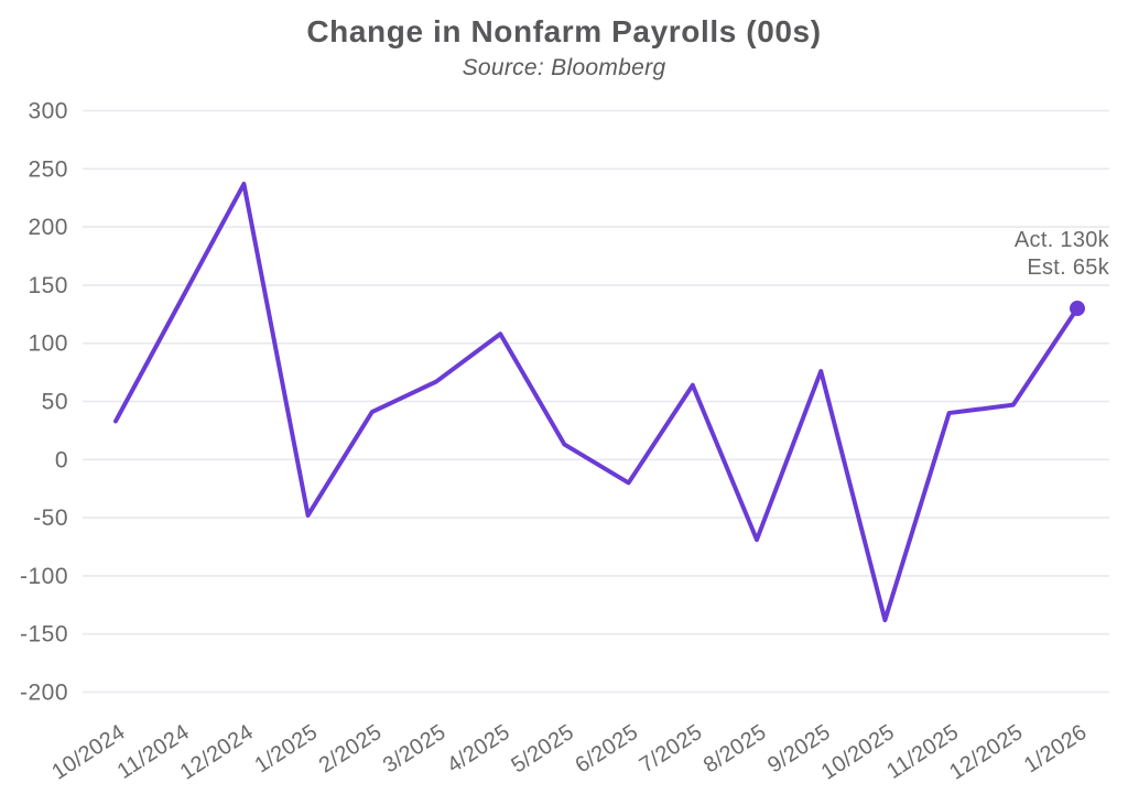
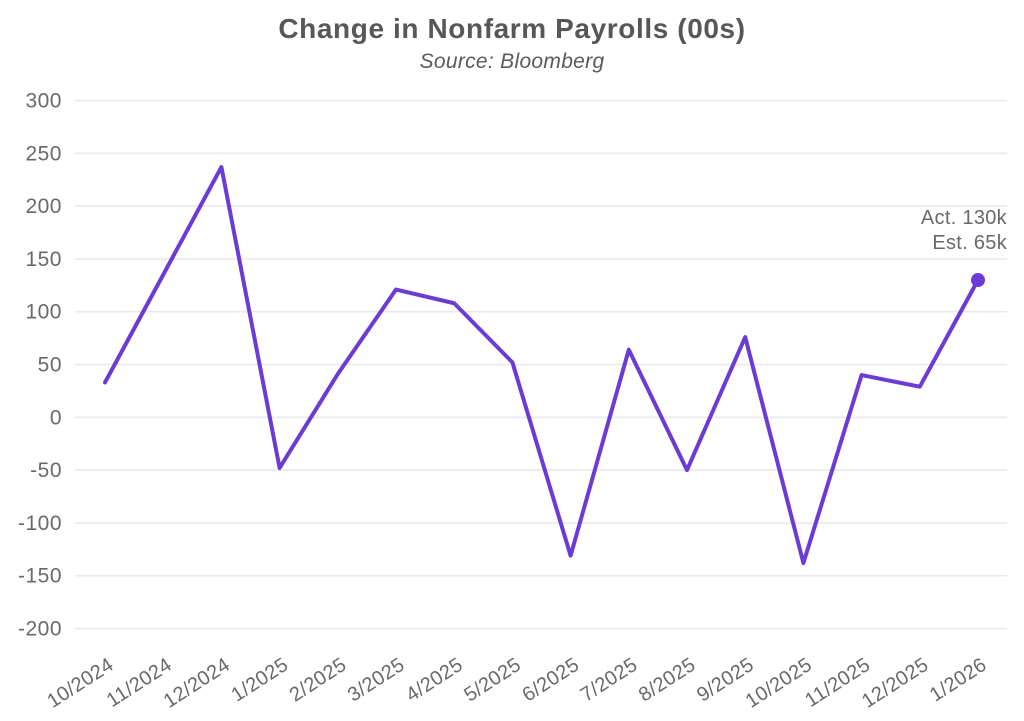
3/2025: 67 -> 121
5/2025: 13 -> 52
6/2025: -20 -> -131
8/2025: -69 -> -50
12/2025: 47 -> 29
